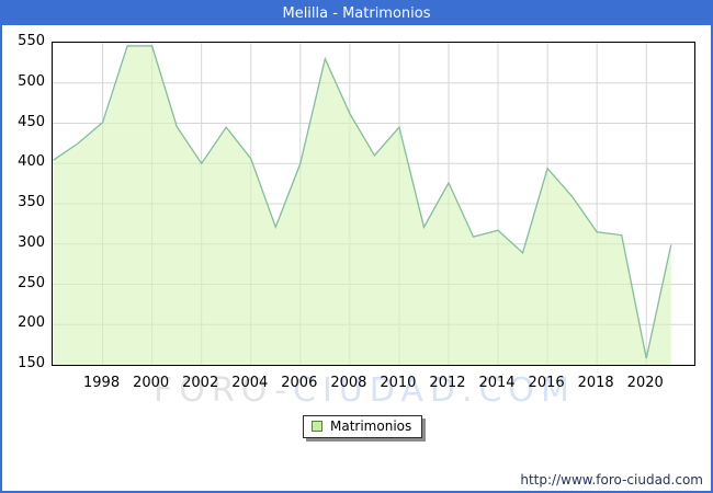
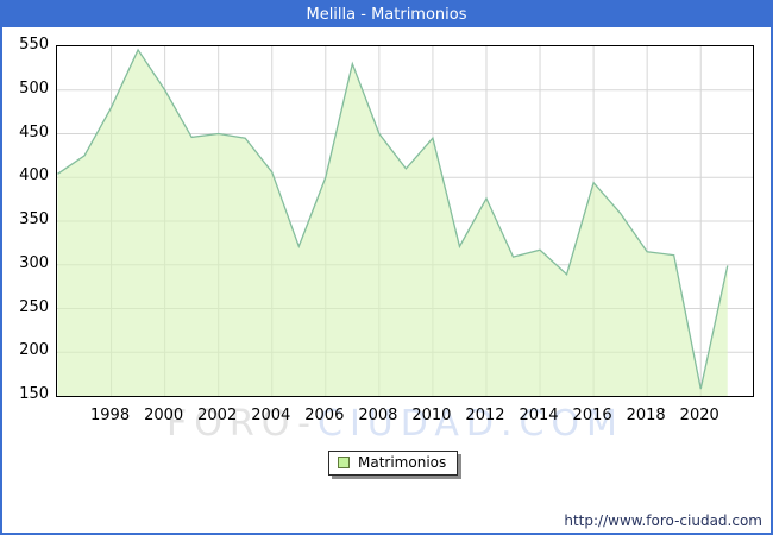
1998: 450 -> 480
2000: 550 -> 500
2002: 400 -> 450
2008: 460 -> 450
